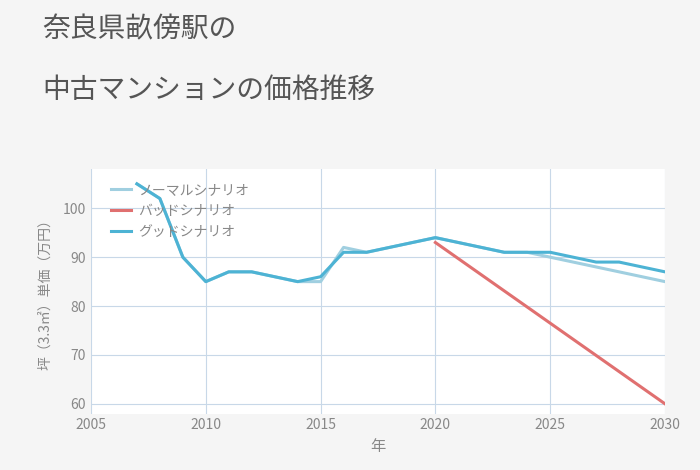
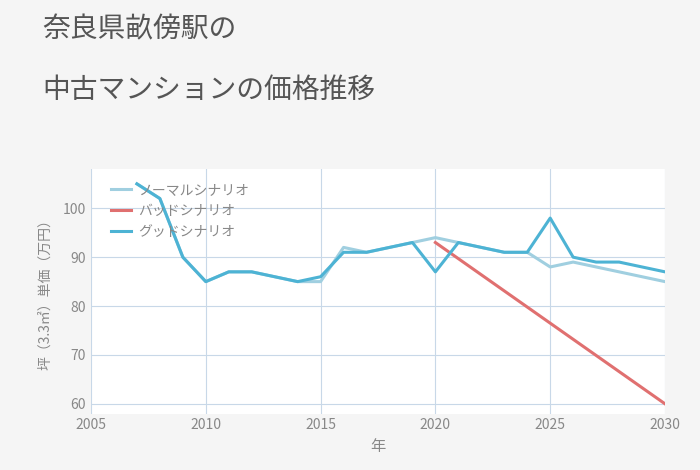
グッドシナリオ/2020: 94 -> 87
グッドシナリオ/2025: 91 -> 98
ノーマルシナリオ/2025: 90 -> 88
